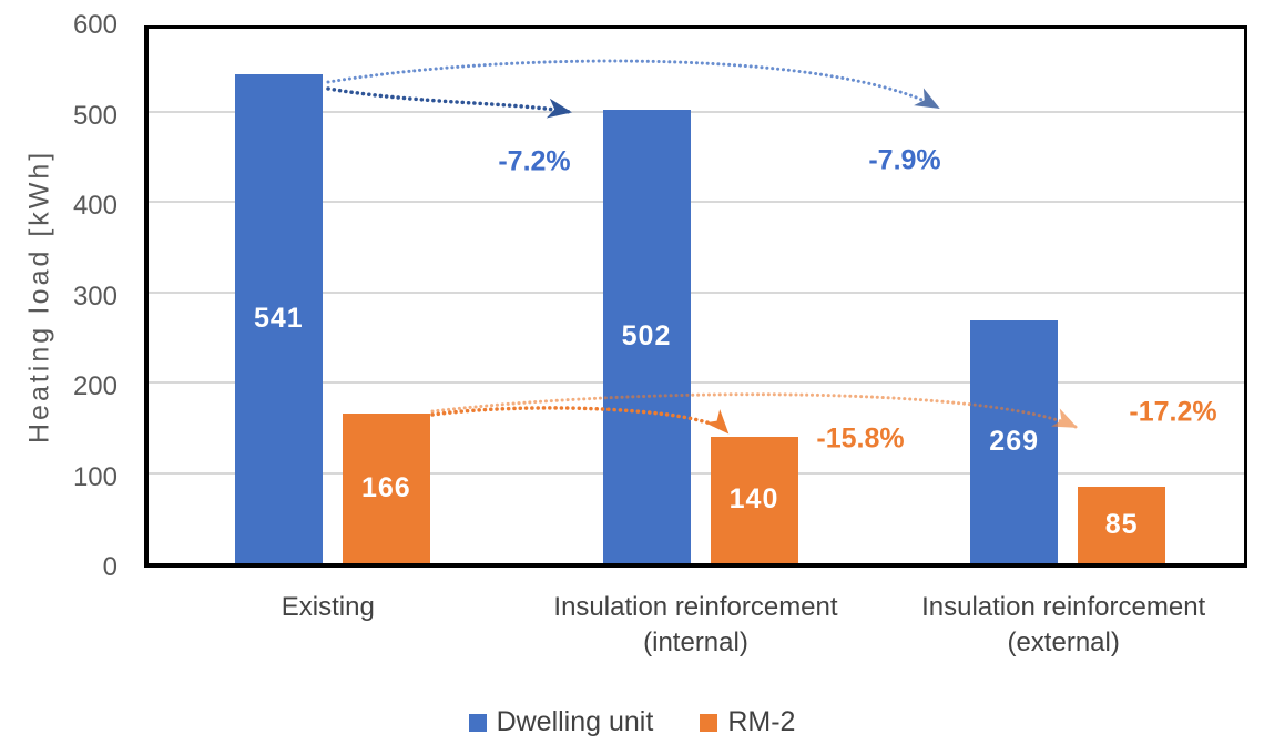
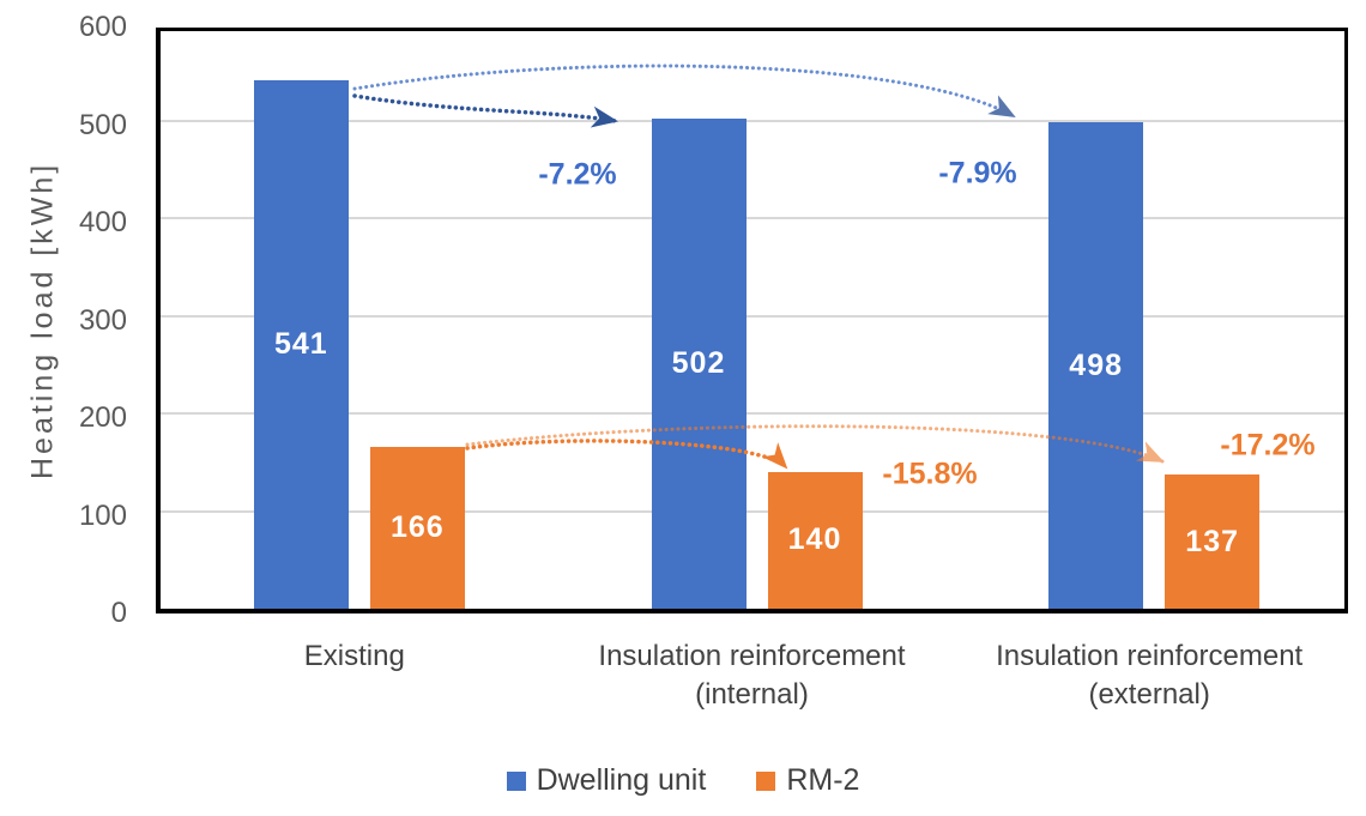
Dwelling unit/Insulation reinforcement (external): 269 -> 498
RM-2/Insulation reinforcement (external): 85 -> 137
